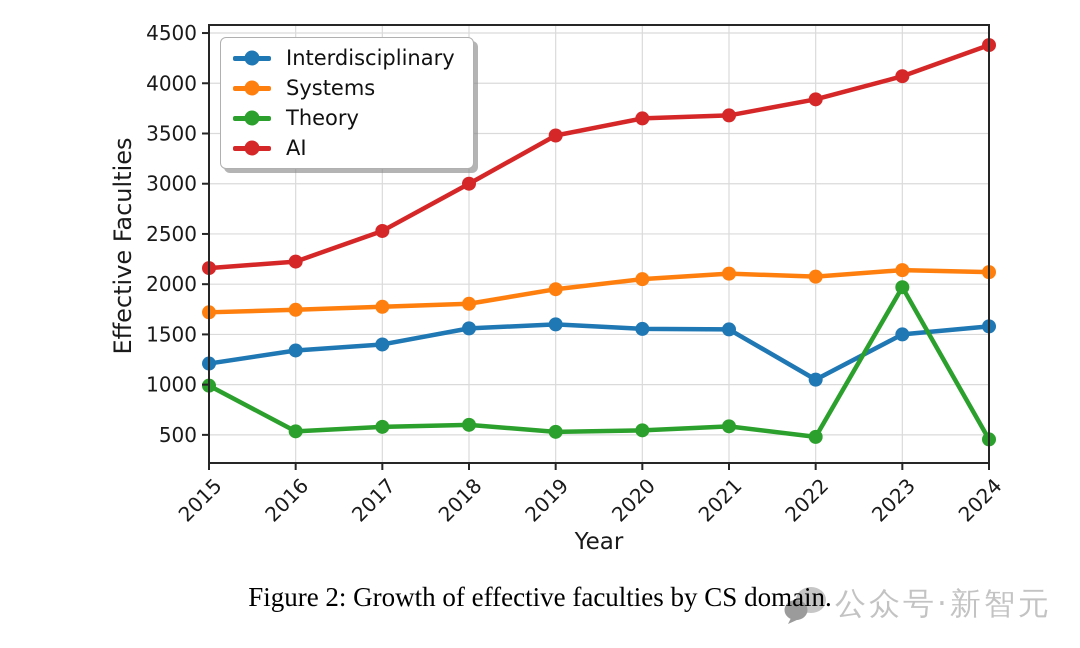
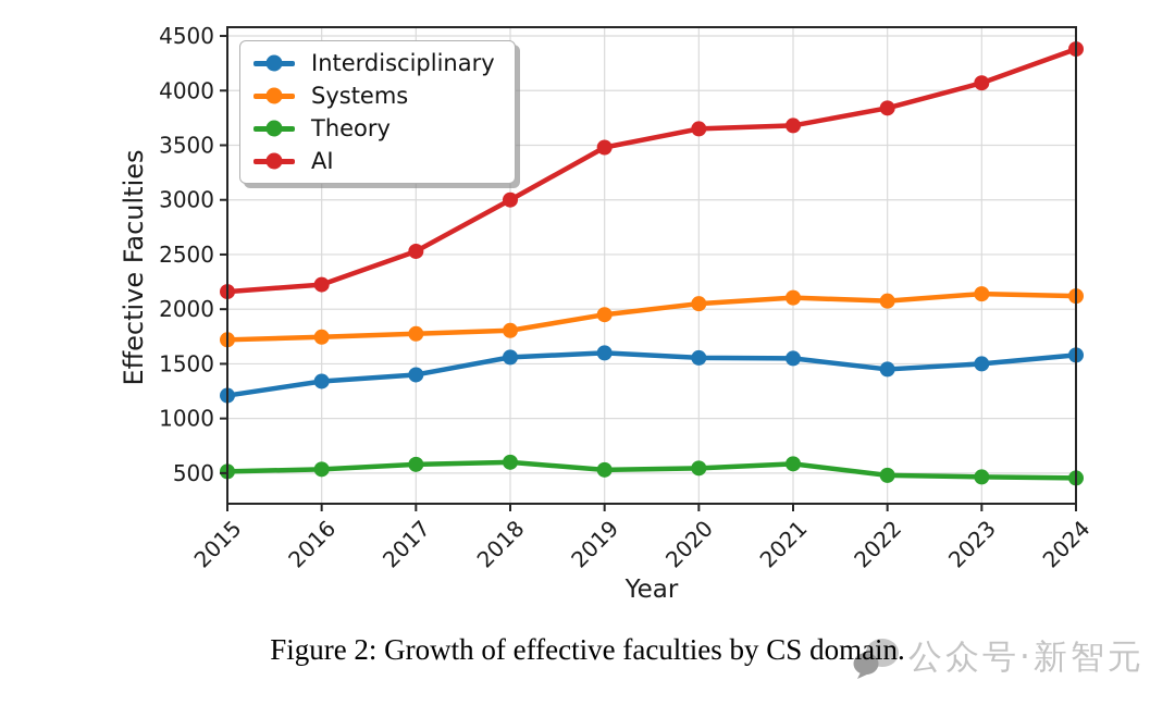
Theory/2015: 990 -> 520
Interdisciplinary/2022: 1050 -> 1450
Theory/2023: 1970 -> 460
